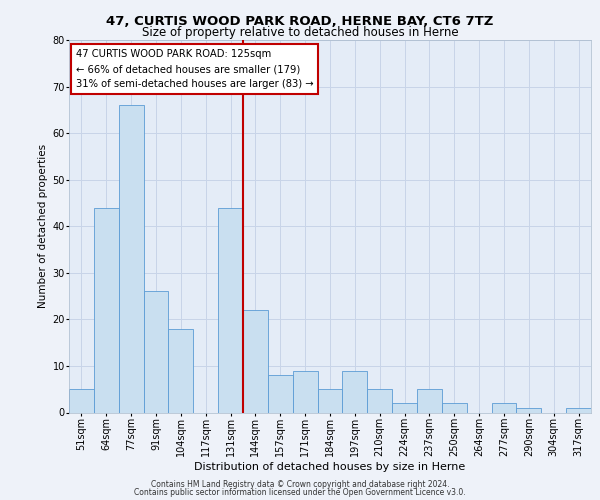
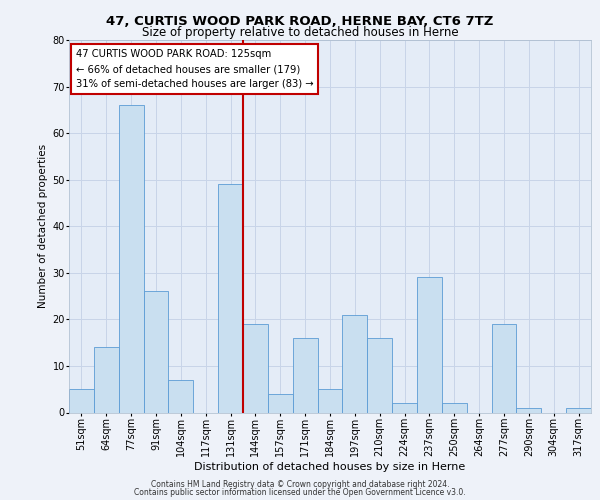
64sqm: 44 -> 14
104sqm: 18 -> 7
131sqm: 44 -> 49
144sqm: 22 -> 19
157sqm: 8 -> 4
171sqm: 9 -> 16
197sqm: 9 -> 21
210sqm: 5 -> 16
237sqm: 5 -> 29
277sqm: 2 -> 19
